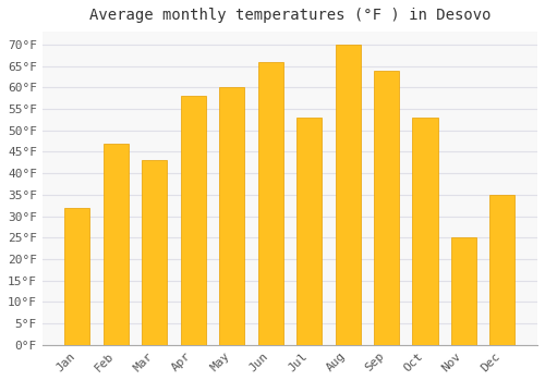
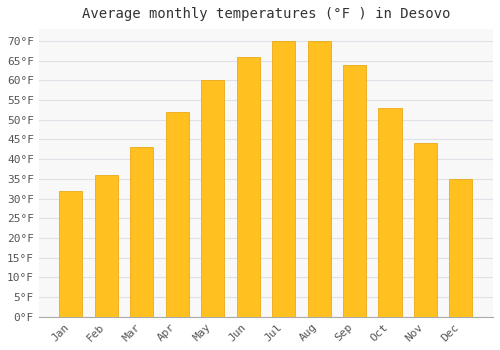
Feb: 47°F -> 36°F
Apr: 58°F -> 52°F
Jul: 53°F -> 70°F
Nov: 25°F -> 44°F
